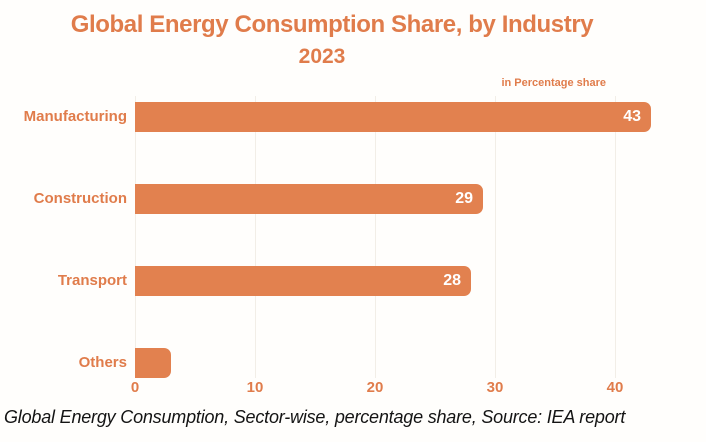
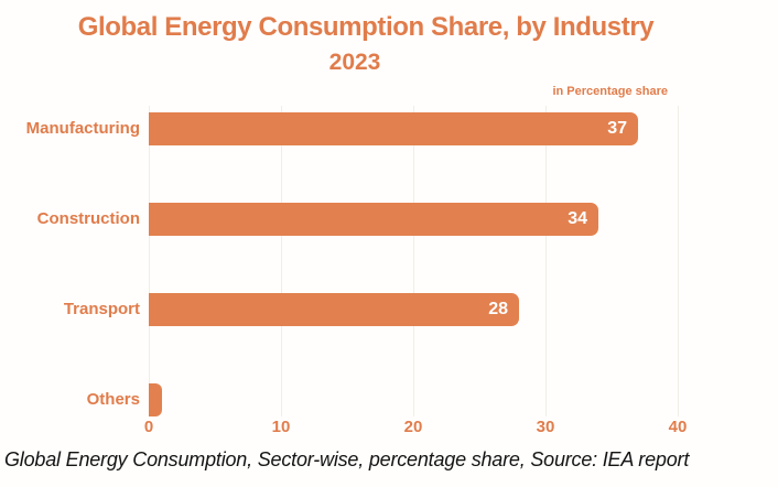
Manufacturing: 43 -> 37
Construction: 29 -> 34
Others: 3 -> 1
